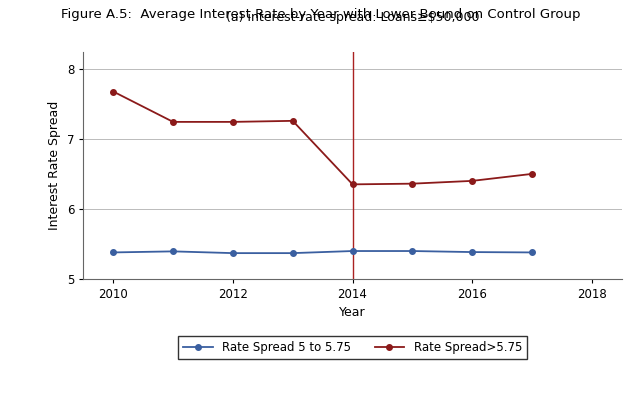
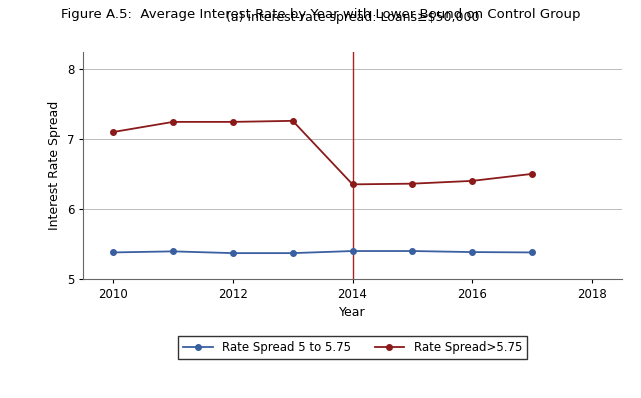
Rate Spread>5.75/2010: 7.68 -> 7.10
